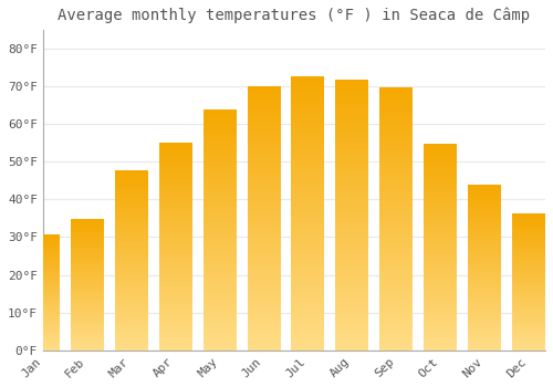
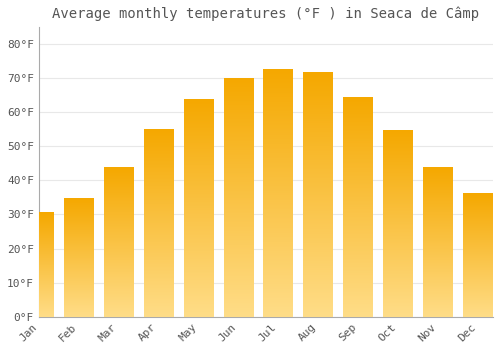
Mar: 47.5°F -> 43.7°F
Sep: 69.5°F -> 64.2°F
